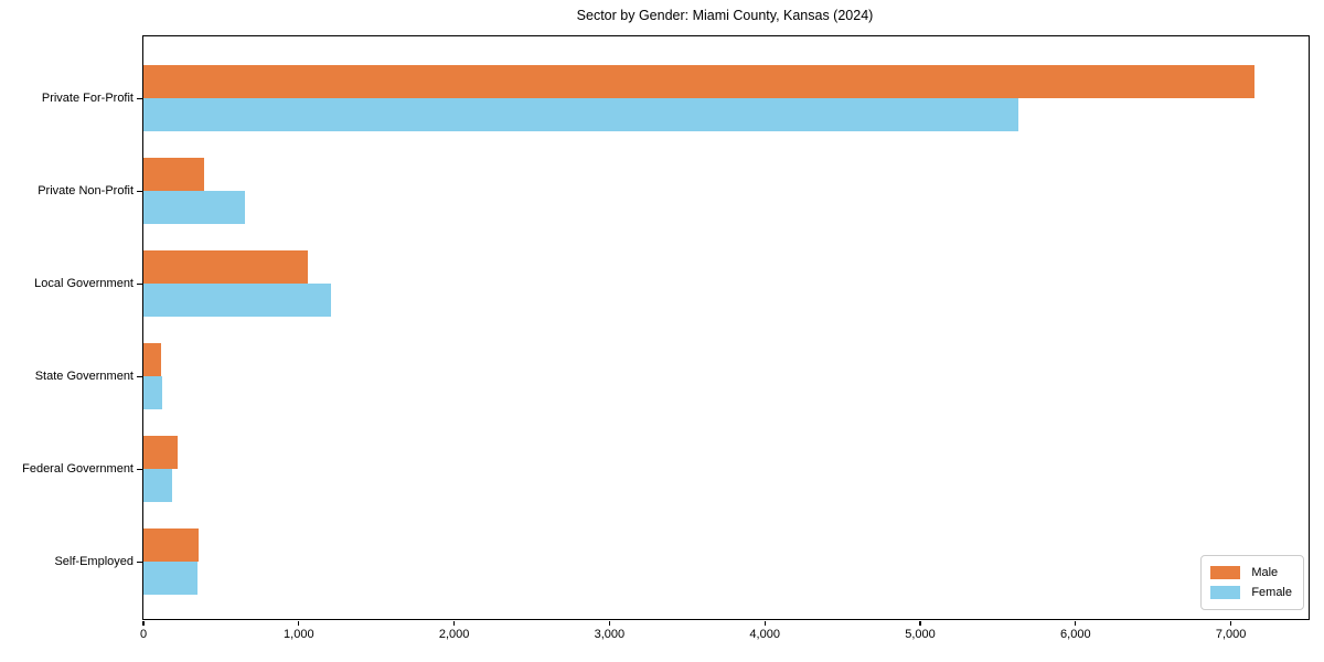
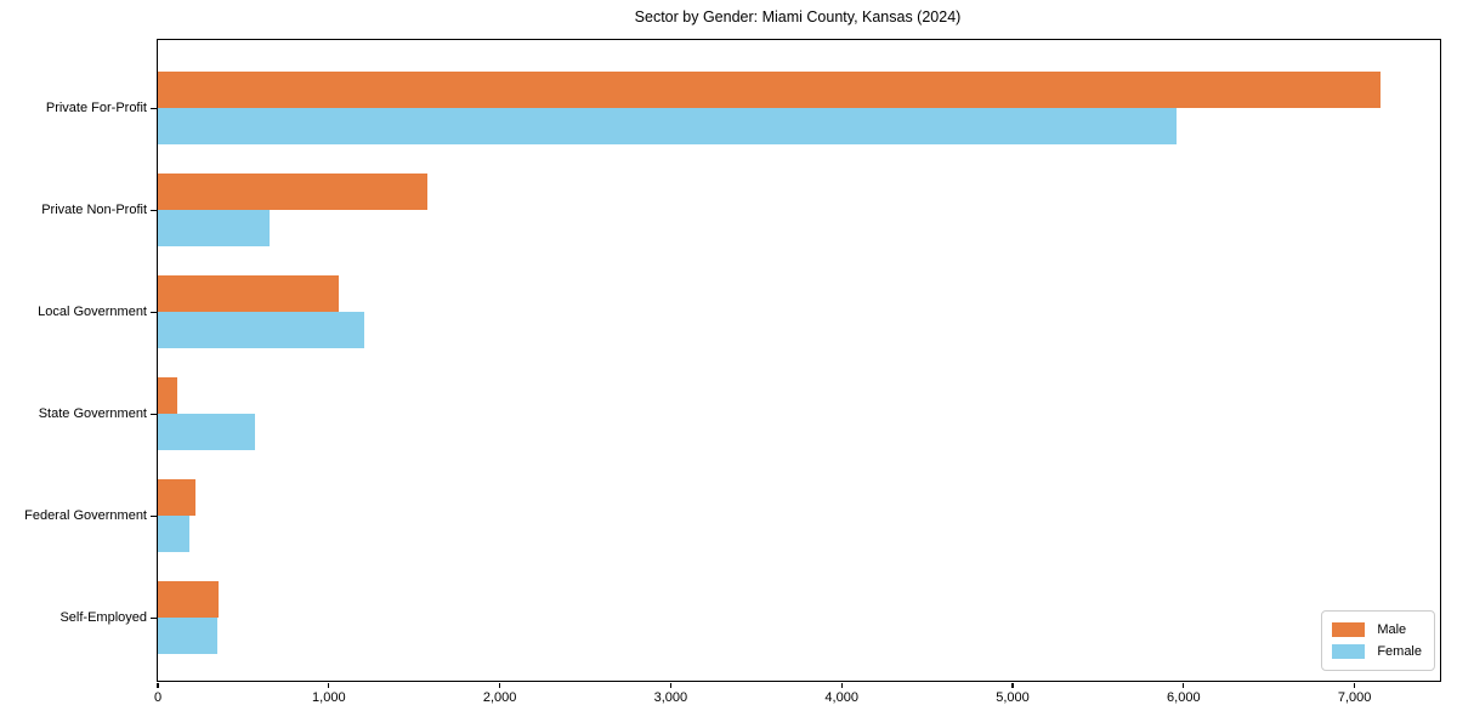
Female/Private For-Profit: 5630 -> 5960
Male/Private Non-Profit: 390 -> 1580
Female/State Government: 120 -> 570
